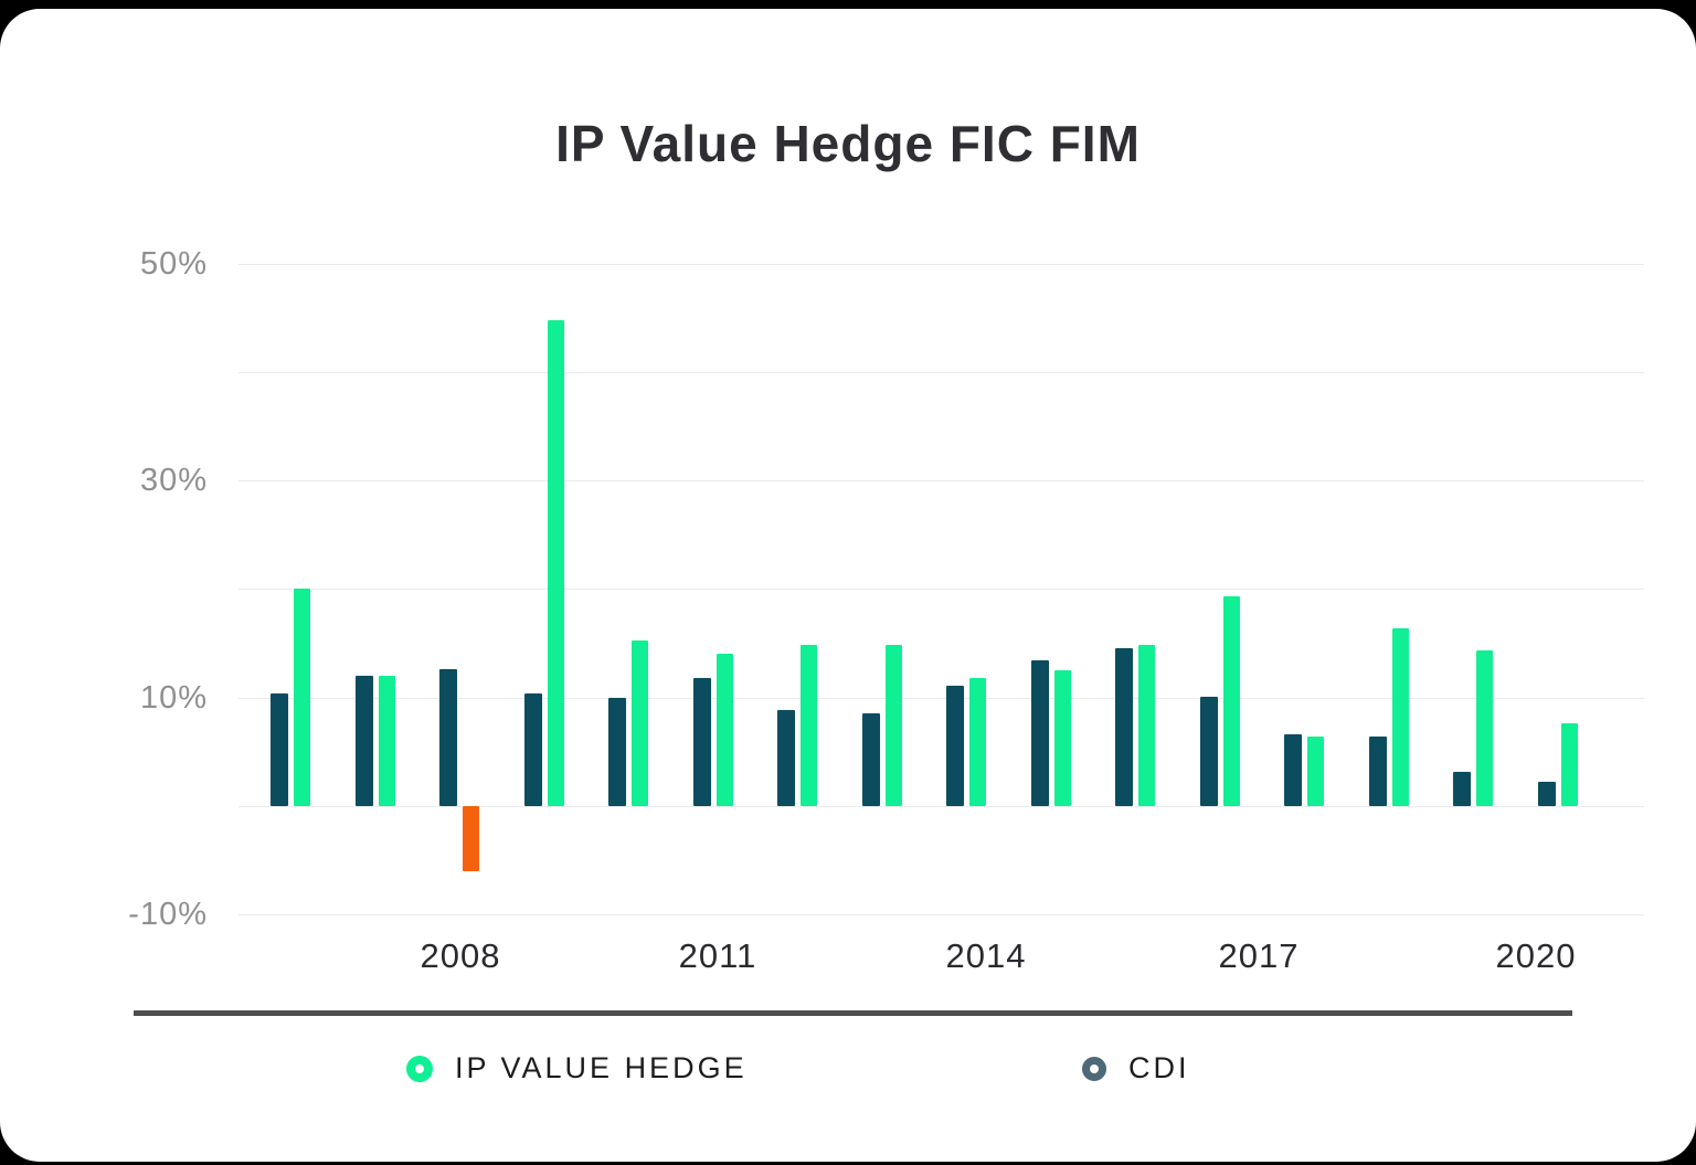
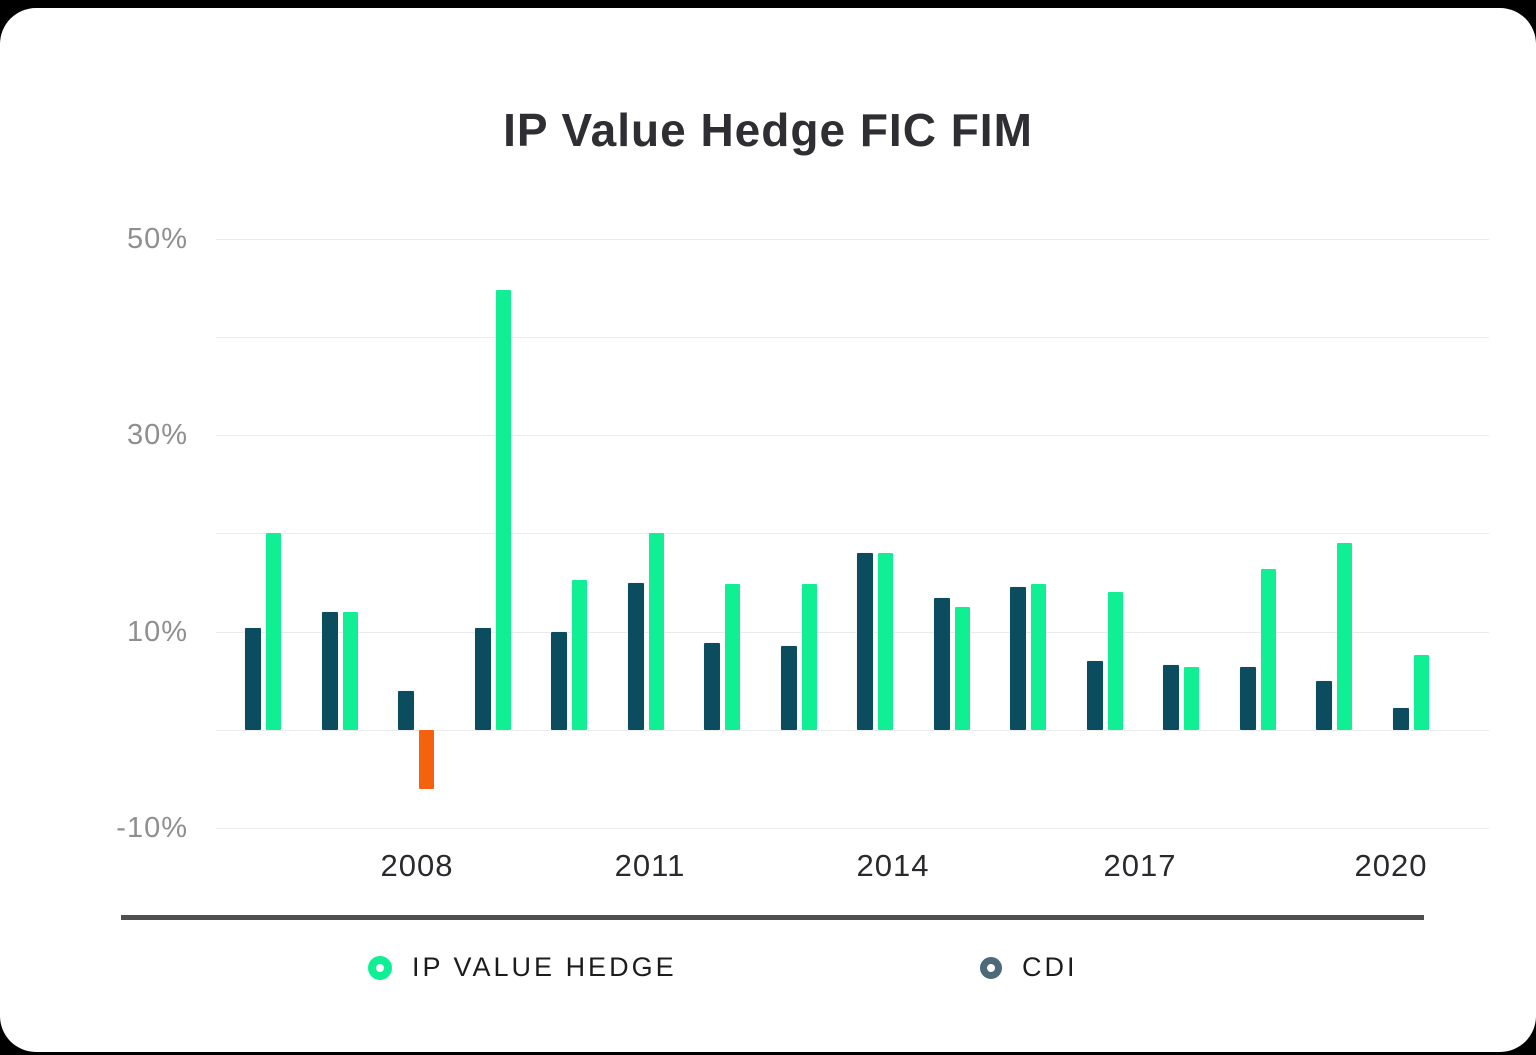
CDI/2008: 13% -> 4%
CDI/2011: 12% -> 15%
IP VALUE HEDGE/2011: 14% -> 20%
CDI/2014: 11% -> 18%
IP VALUE HEDGE/2014: 12% -> 18%
CDI/2017: 10% -> 7%
IP VALUE HEDGE/2017: 19% -> 14%
CDI/2020: 3% -> 5%
IP VALUE HEDGE/2020: 14% -> 19%
